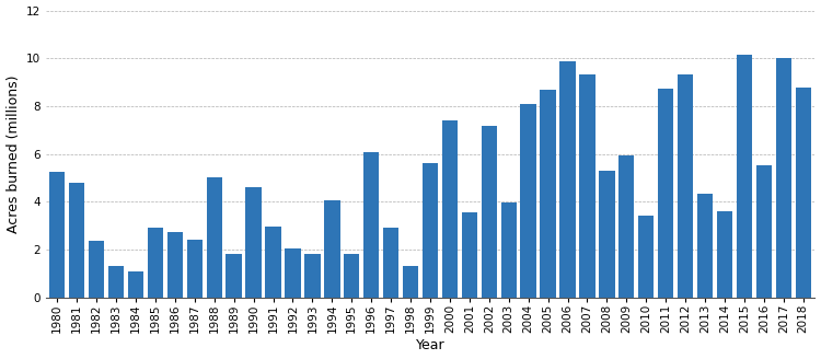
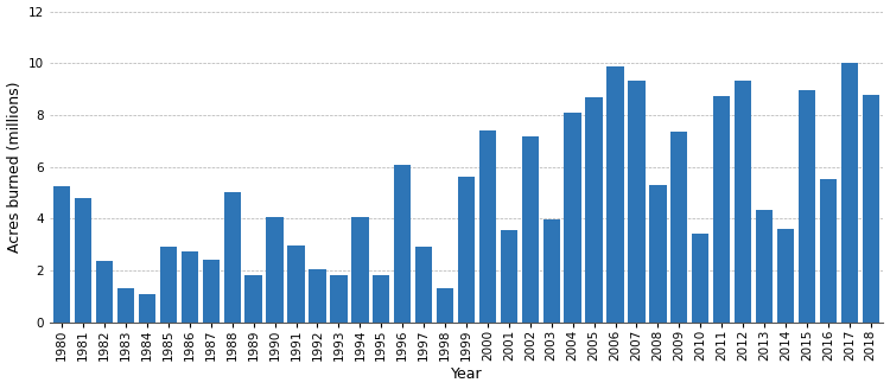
1990: 4.62 -> 4.05
2009: 5.92 -> 7.35
2015: 10.13 -> 8.95
